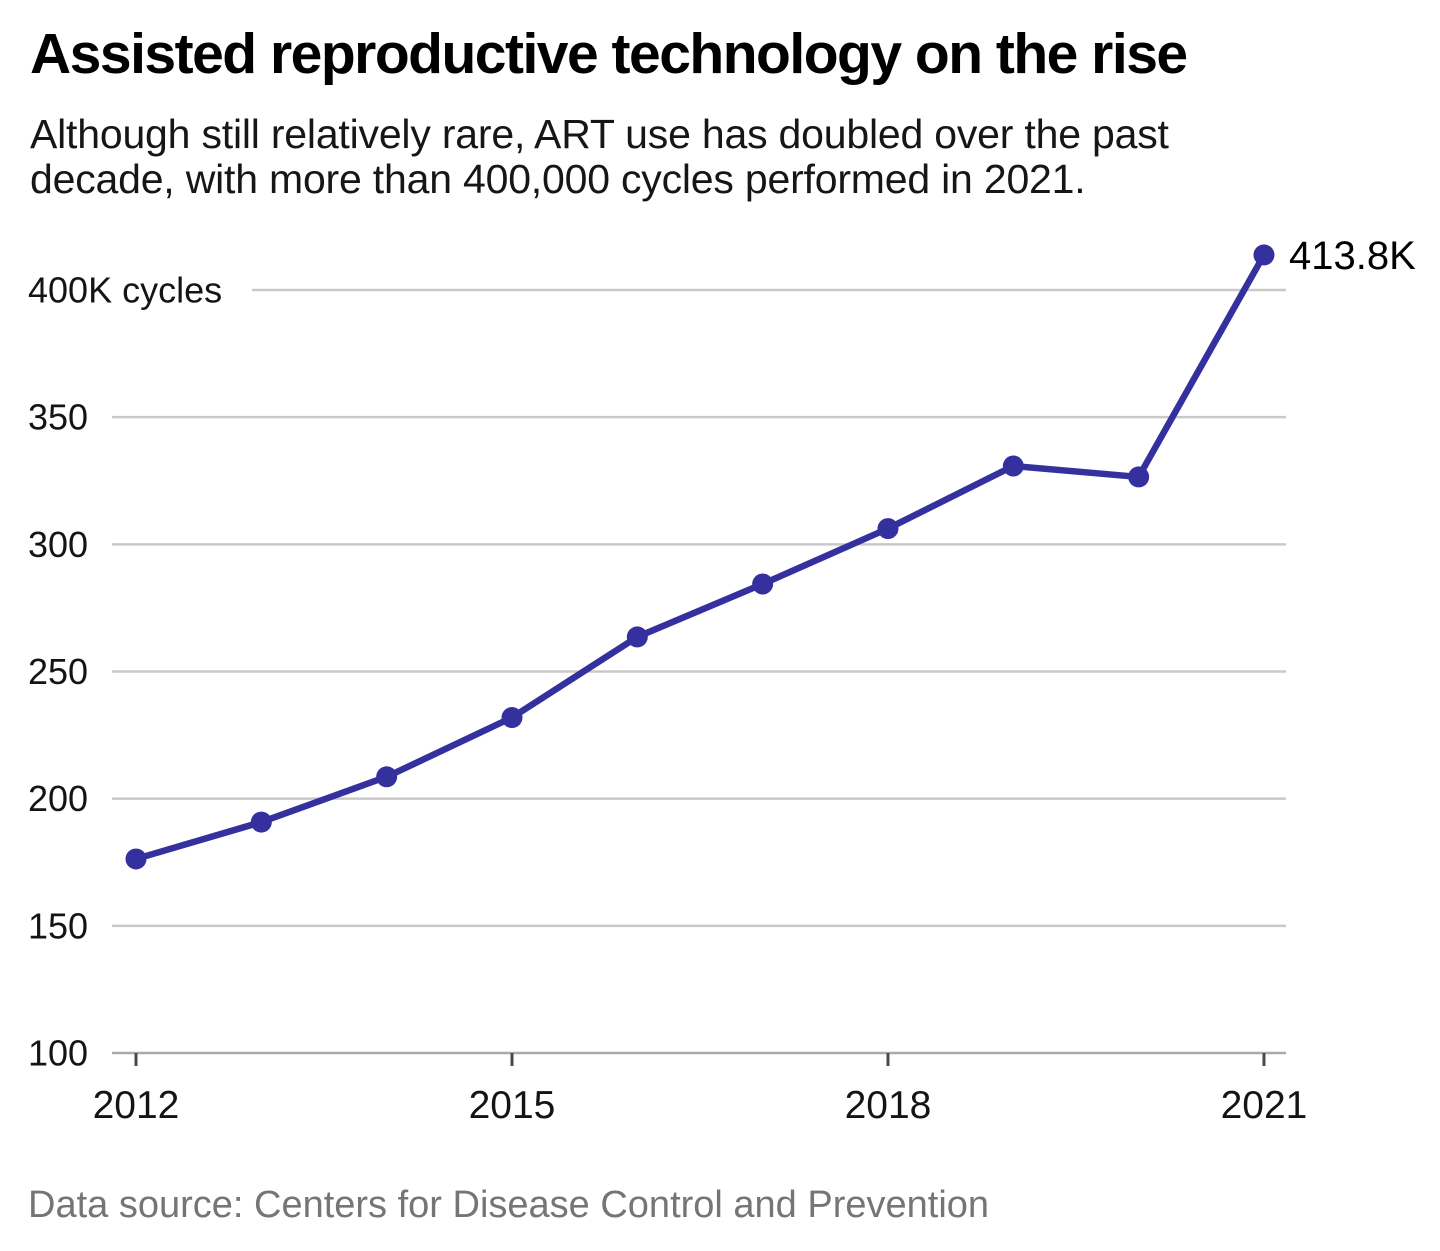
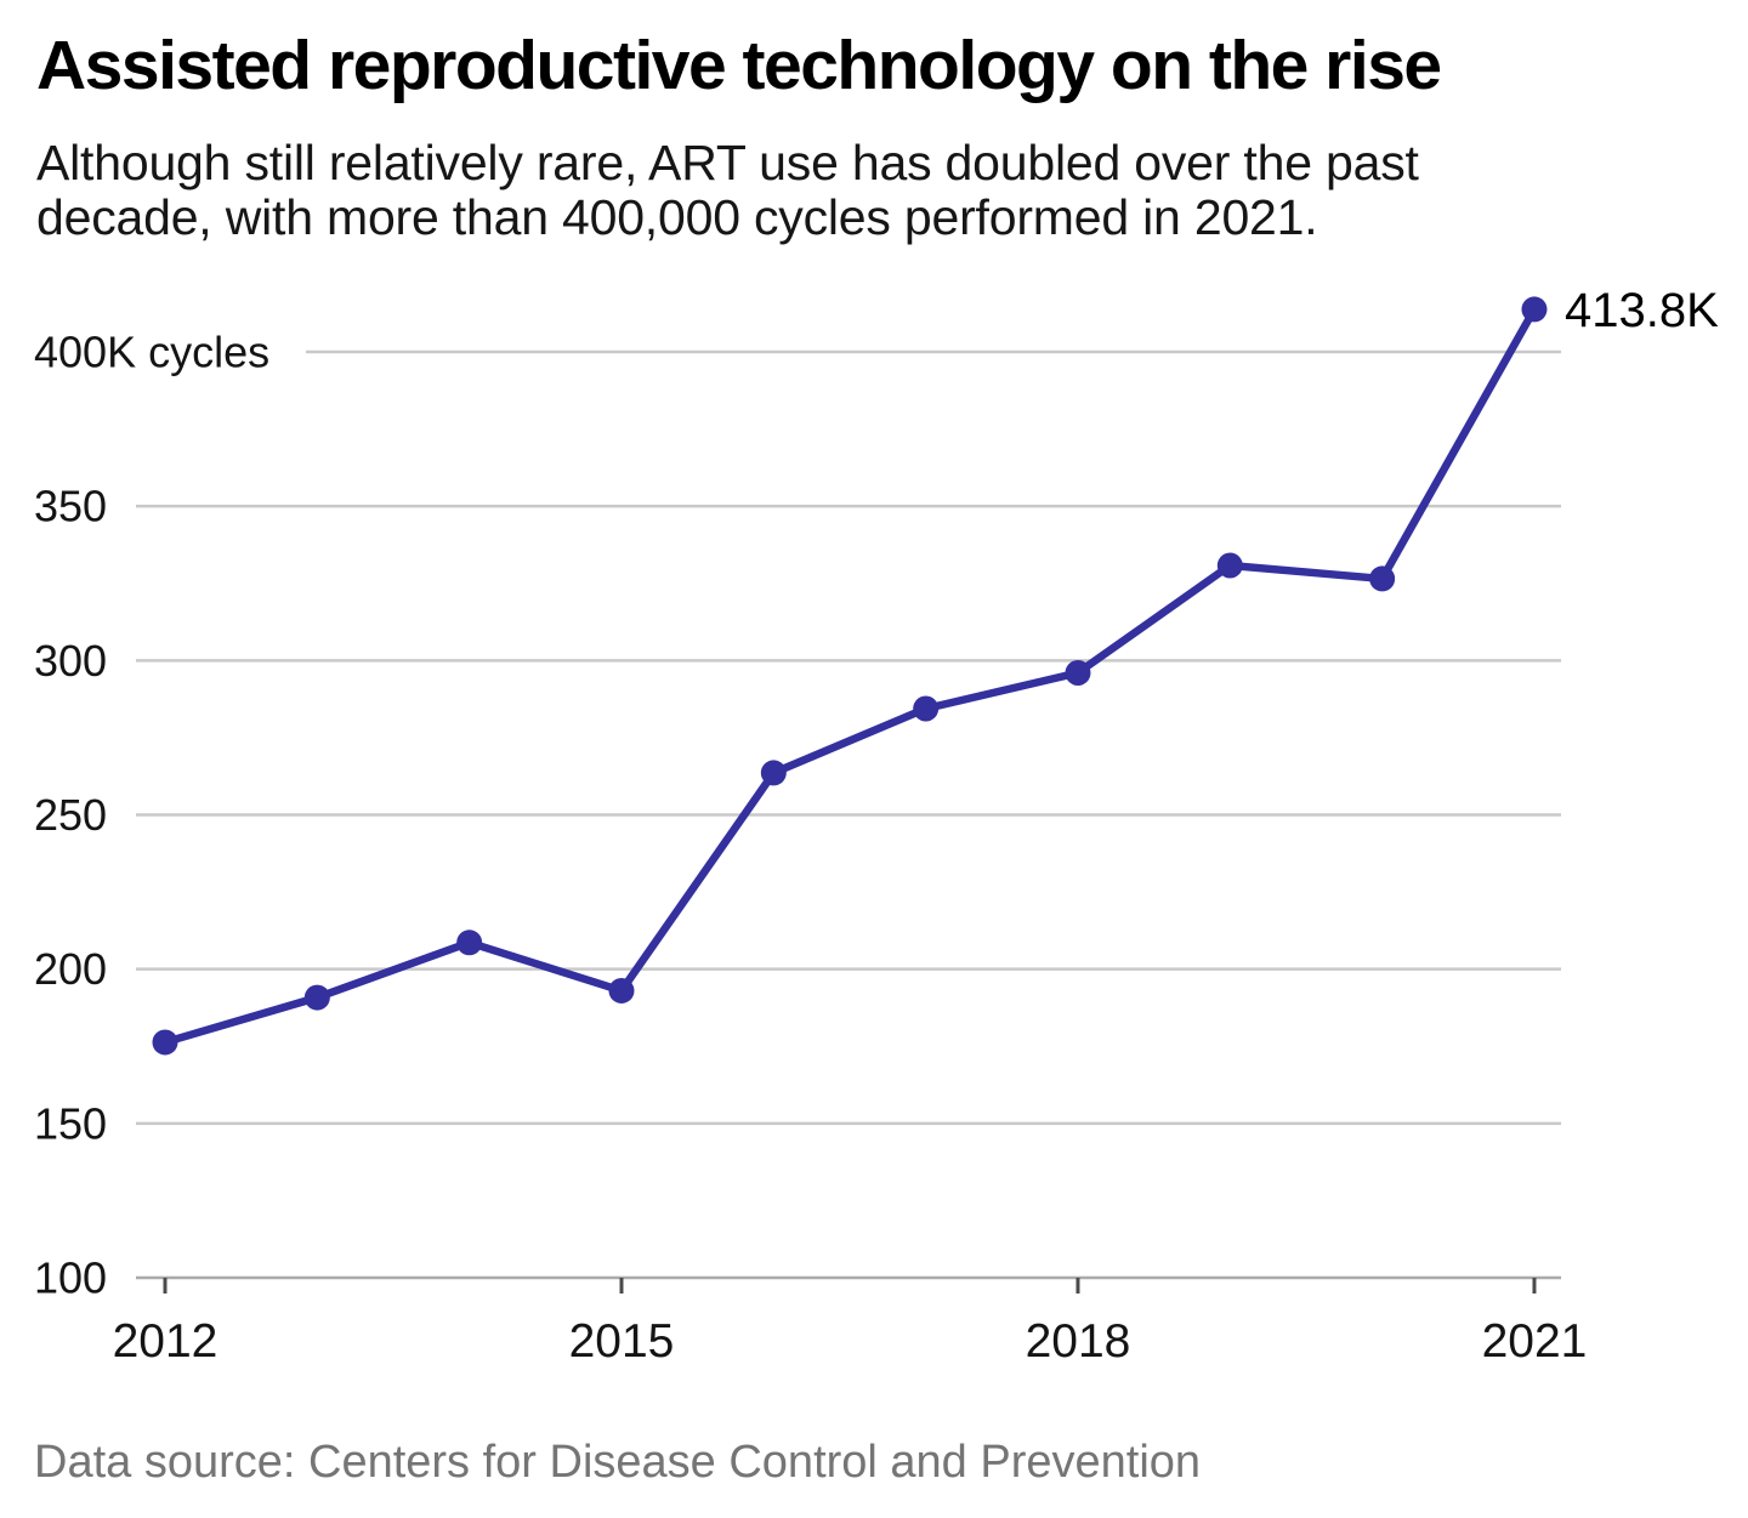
2015: 232 -> 193
2018: 306 -> 296
